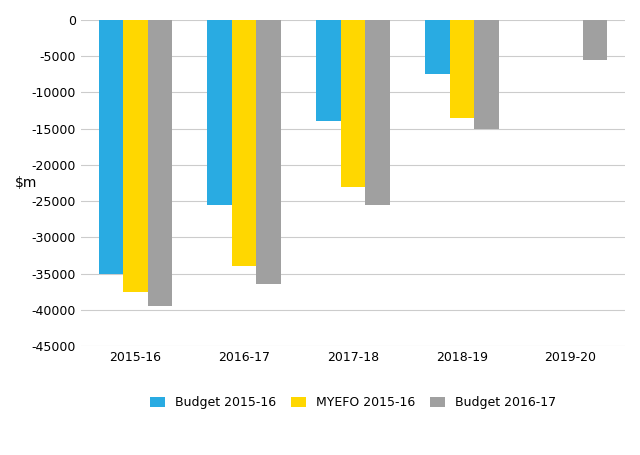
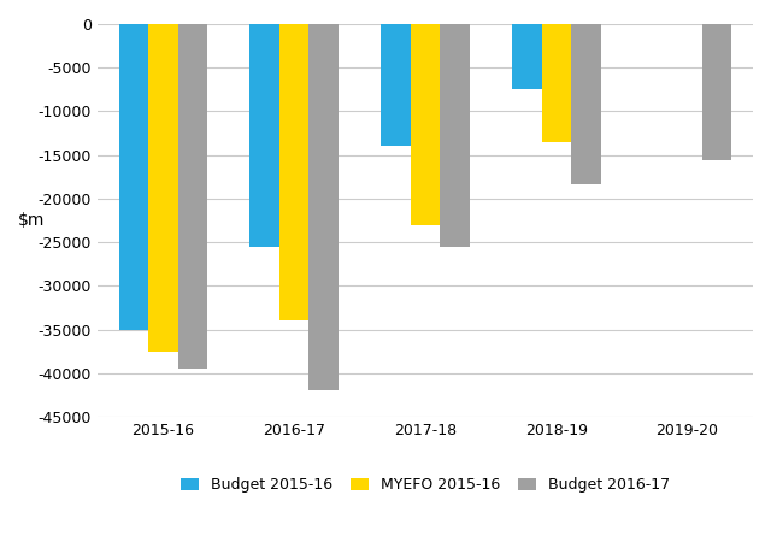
Budget 2016-17/2016-17: -36500 -> -42000
Budget 2016-17/2018-19: -15000 -> -18400
Budget 2016-17/2019-20: -5500 -> -15600
